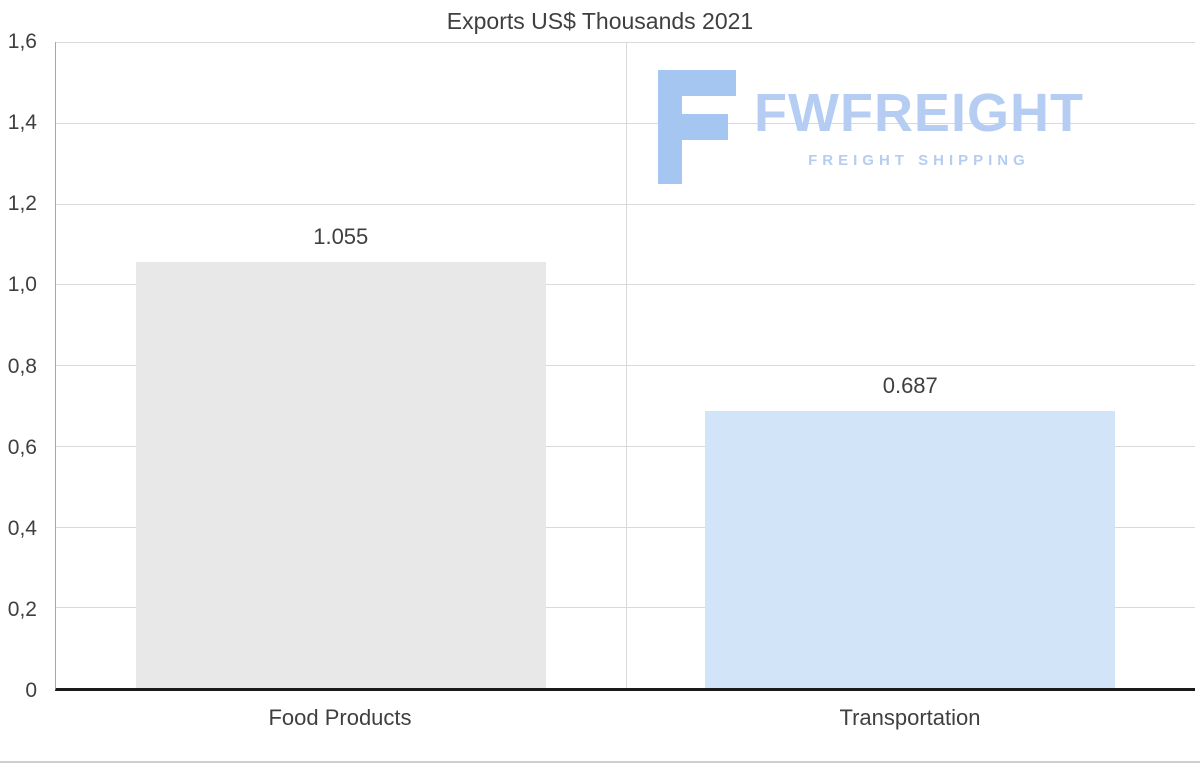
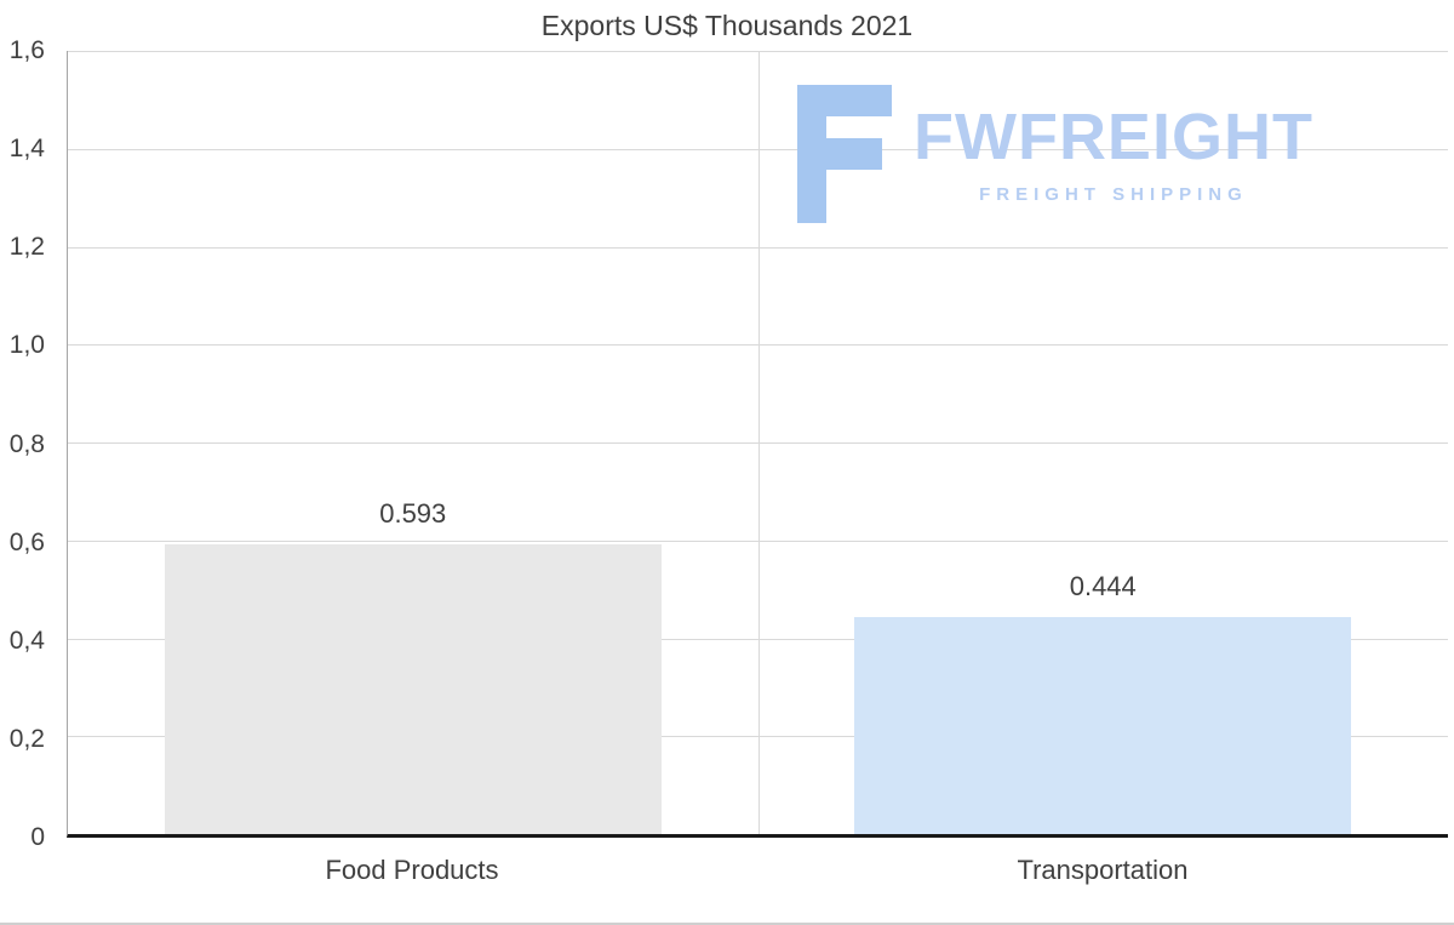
Food Products: 1.055 -> 0.593
Transportation: 0.687 -> 0.444
